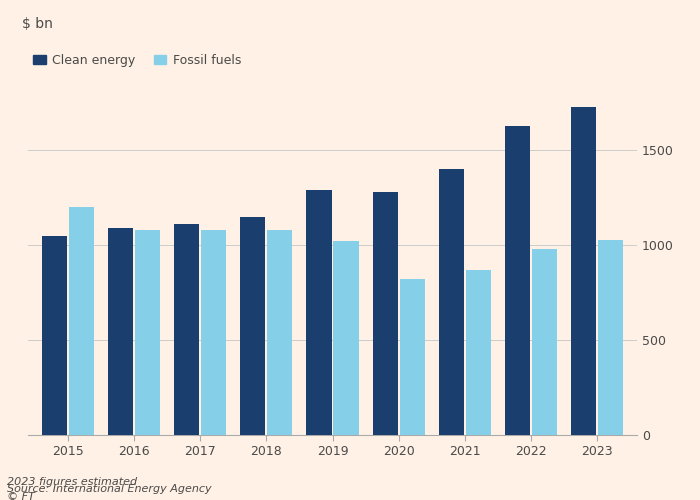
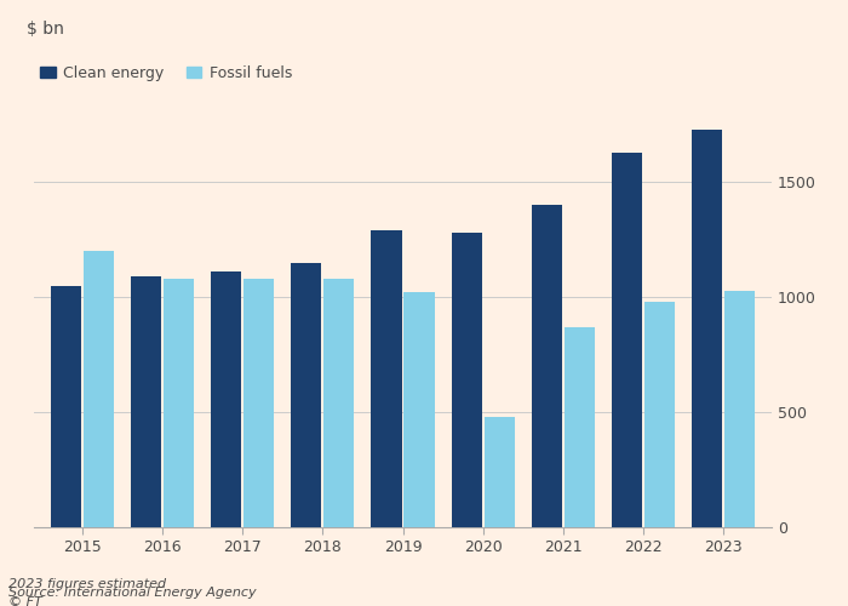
Fossil fuels/2020: 820 -> 480
